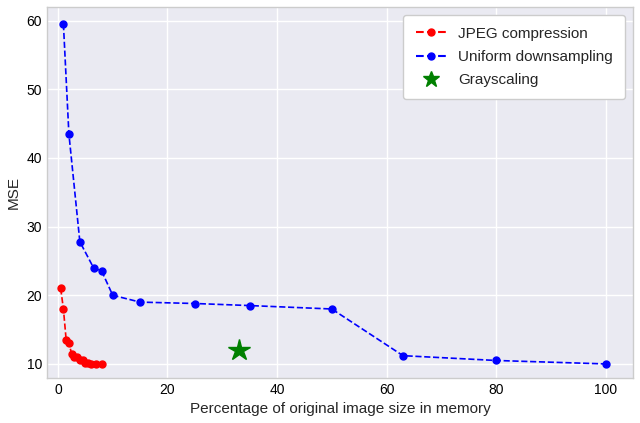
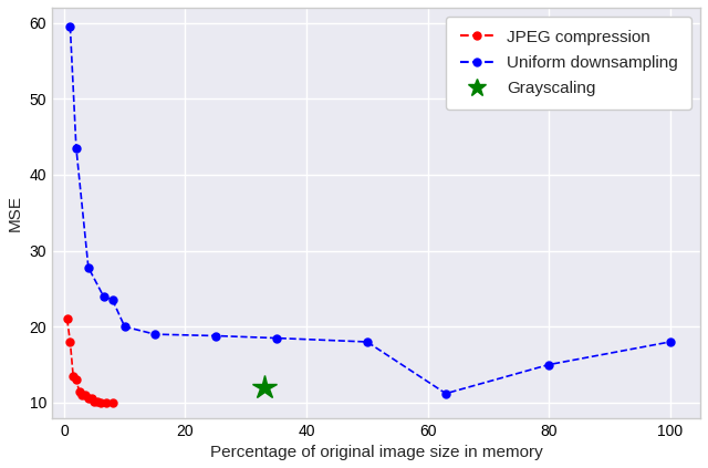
Uniform downsampling/80: 10.5 -> 15.0
Uniform downsampling/100: 10.0 -> 18.0
